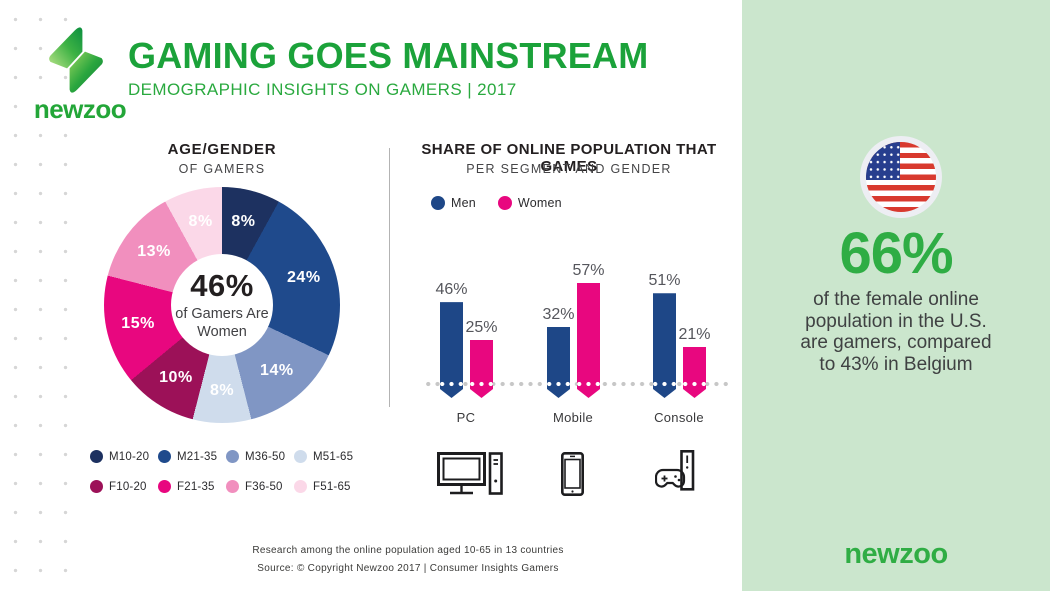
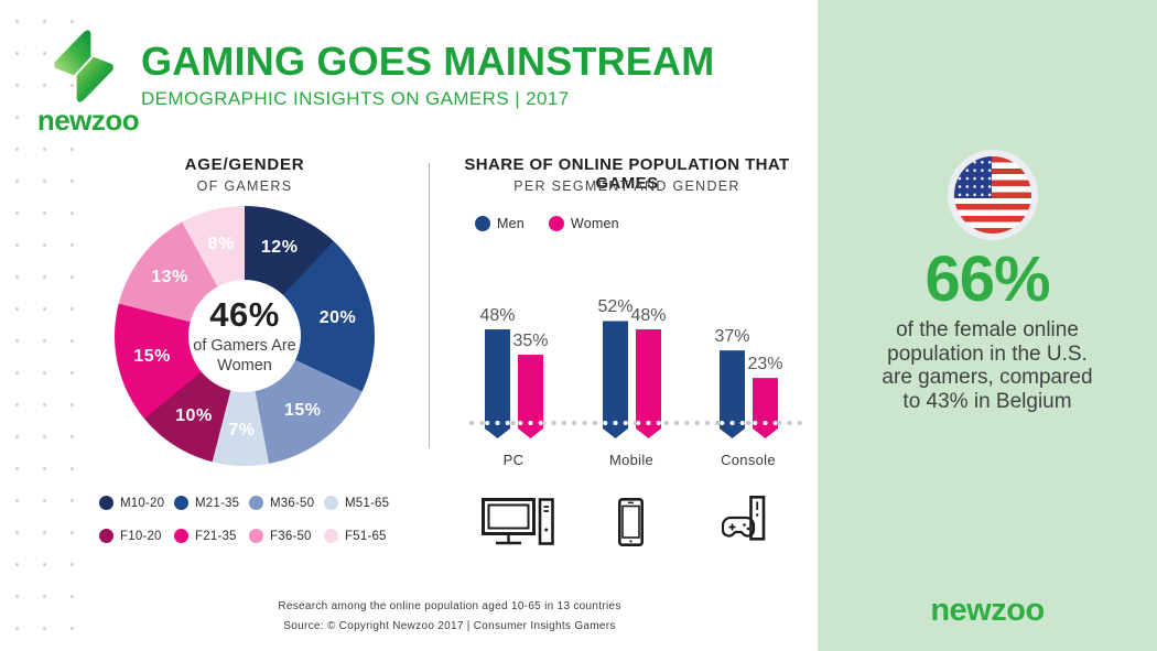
AGE/GENDER/M10-20: 8% -> 12%
AGE/GENDER/M21-35: 24% -> 20%
AGE/GENDER/M36-50: 14% -> 15%
AGE/GENDER/M51-65: 8% -> 7%
SHARE OF ONLINE POPULATION THAT GAMES/Men/PC: 46% -> 48%
SHARE OF ONLINE POPULATION THAT GAMES/Women/PC: 25% -> 35%
SHARE OF ONLINE POPULATION THAT GAMES/Men/Mobile: 32% -> 52%
SHARE OF ONLINE POPULATION THAT GAMES/Women/Mobile: 57% -> 48%
SHARE OF ONLINE POPULATION THAT GAMES/Men/Console: 51% -> 37%
SHARE OF ONLINE POPULATION THAT GAMES/Women/Console: 21% -> 23%
